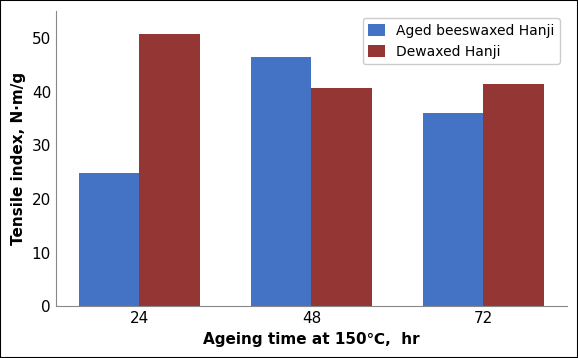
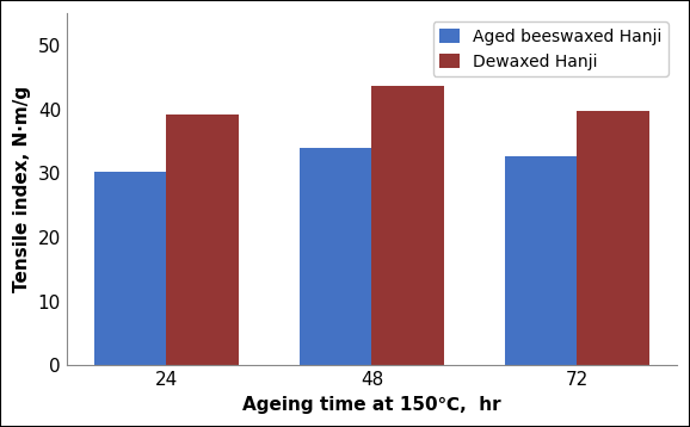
Aged beeswaxed Hanji/24: 24.8 -> 30.2
Dewaxed Hanji/24: 50.8 -> 39.1
Aged beeswaxed Hanji/48: 46.4 -> 34.0
Dewaxed Hanji/48: 40.6 -> 43.6
Aged beeswaxed Hanji/72: 36.0 -> 32.6
Dewaxed Hanji/72: 41.4 -> 39.7
